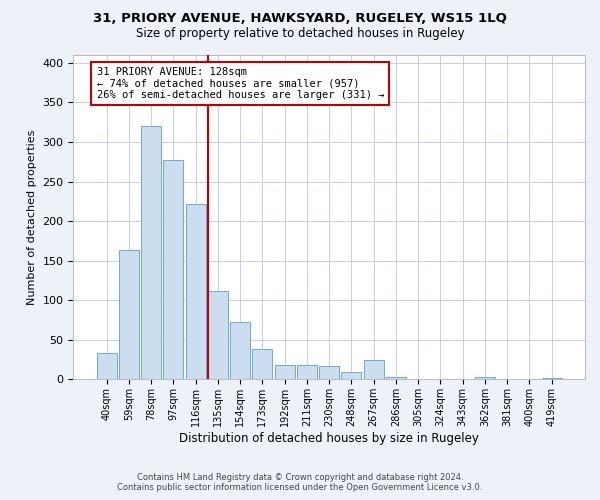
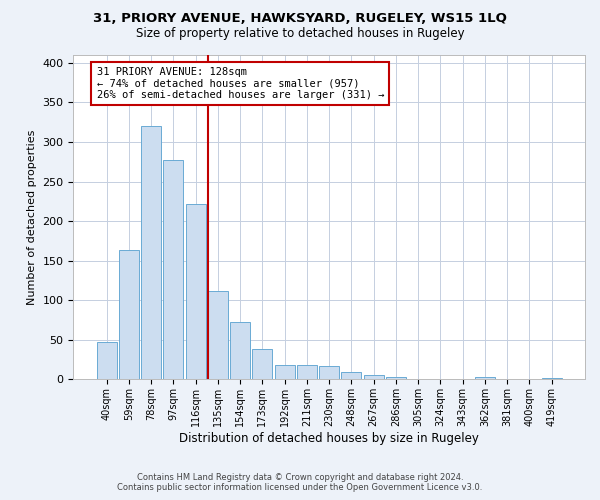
40sqm: 34 -> 47
267sqm: 24 -> 6
